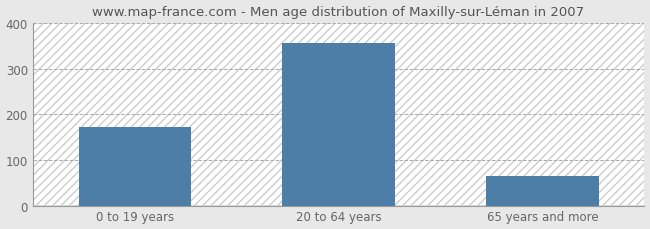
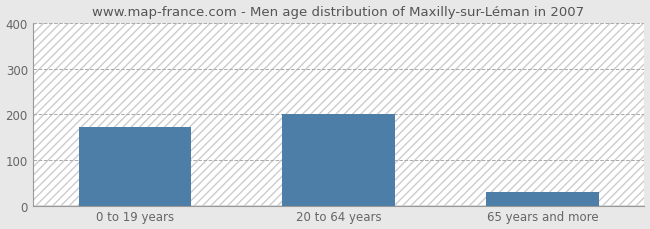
20 to 64 years: 357 -> 200
65 years and more: 65 -> 30
